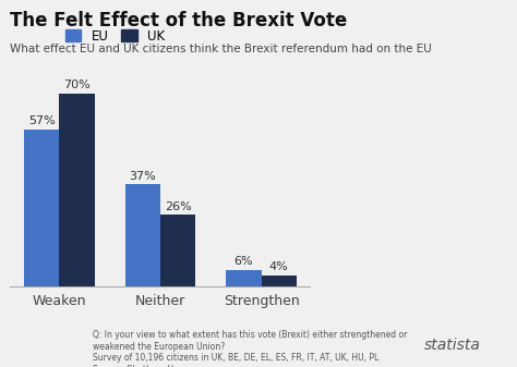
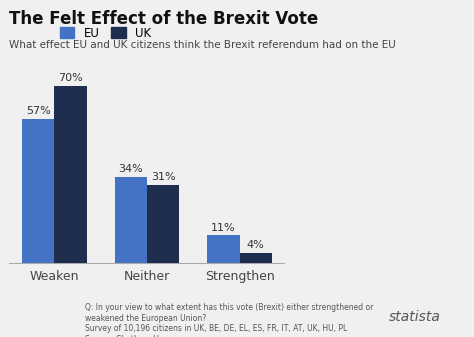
EU/Neither: 37% -> 34%
UK/Neither: 26% -> 31%
EU/Strengthen: 6% -> 11%
